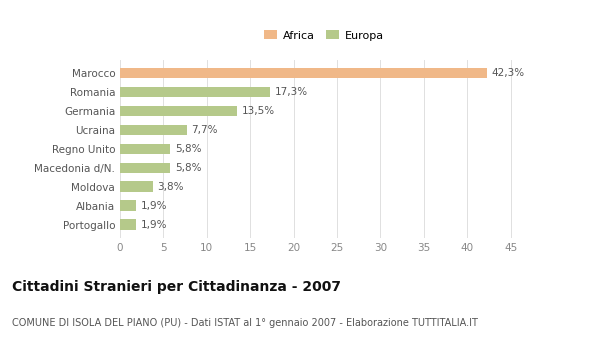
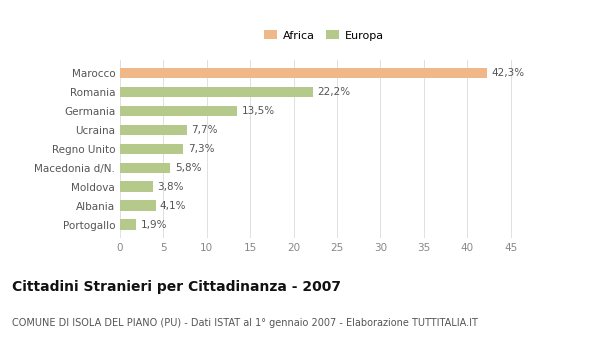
Romania: 17,3% -> 22,2%
Regno Unito: 5,8% -> 7,3%
Albania: 1,9% -> 4,1%
